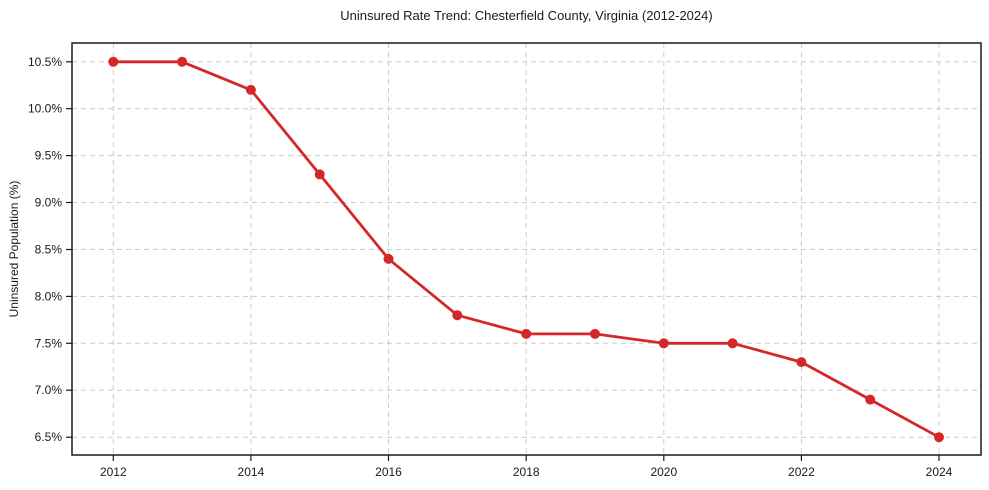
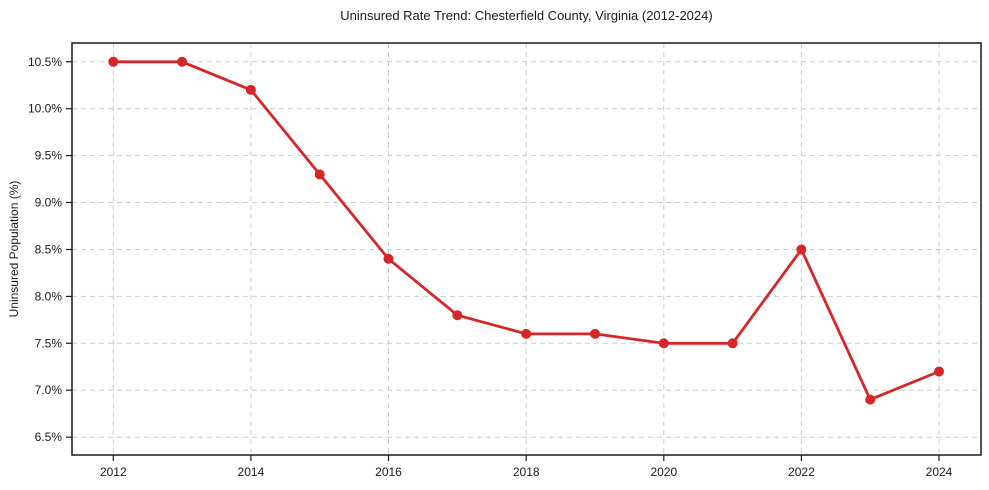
2022: 7.3% -> 8.5%
2024: 6.5% -> 7.2%
